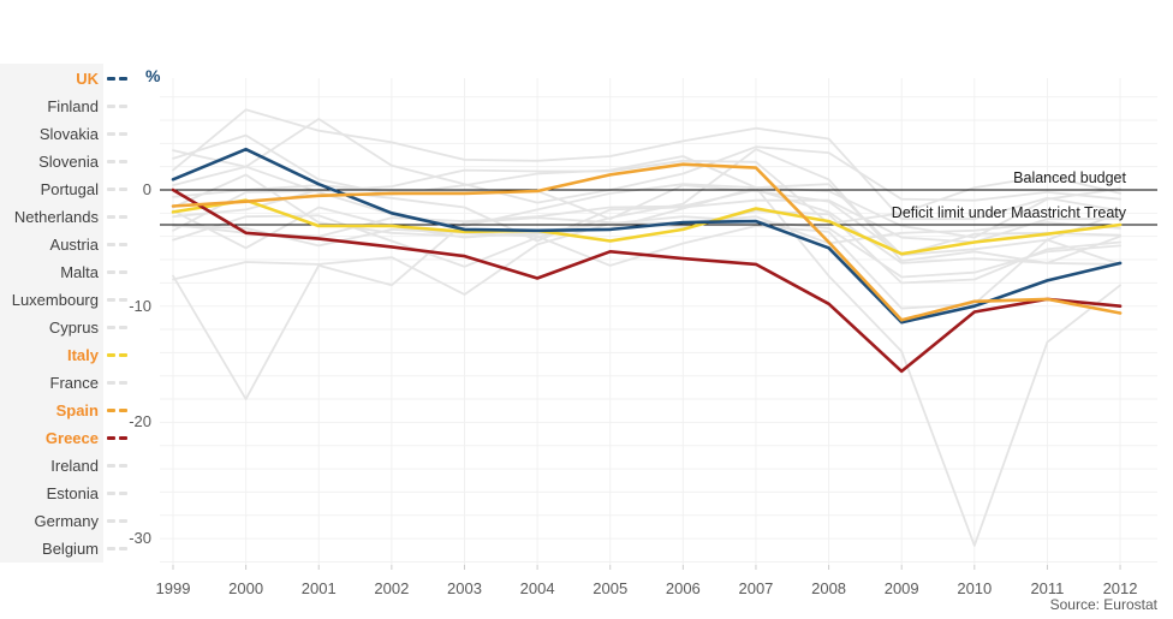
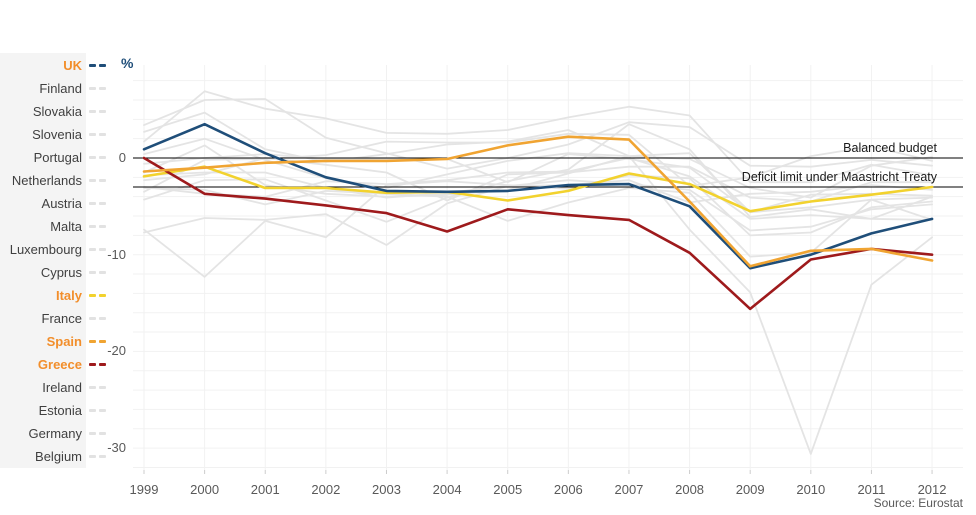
Slovakia/2000: -18 -> -12
Luxembourg/2000: 2 -> 6
France/2000: -5 -> -2
Netherlands/2012: -2 -> -4
